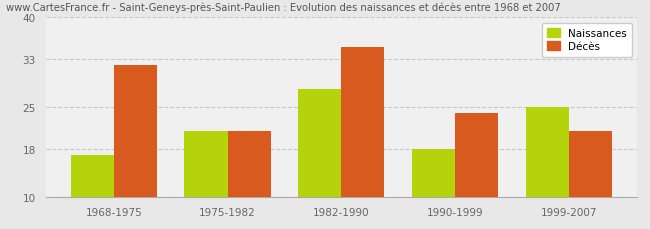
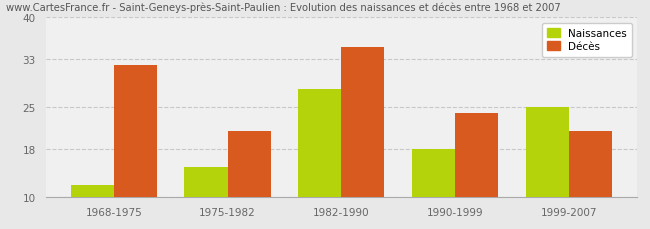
Naissances/1968-1975: 17 -> 12
Naissances/1975-1982: 21 -> 15
